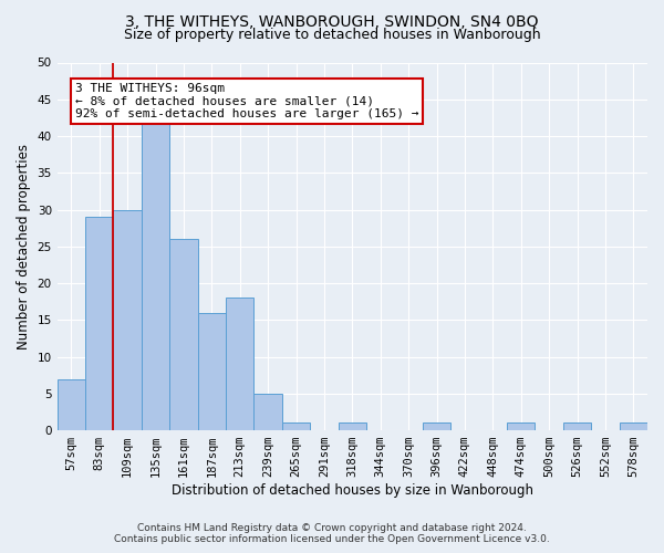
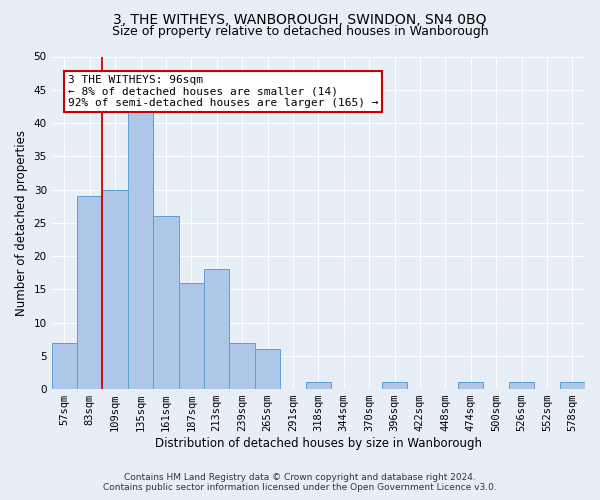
239sqm: 5 -> 7
265sqm: 1 -> 6
